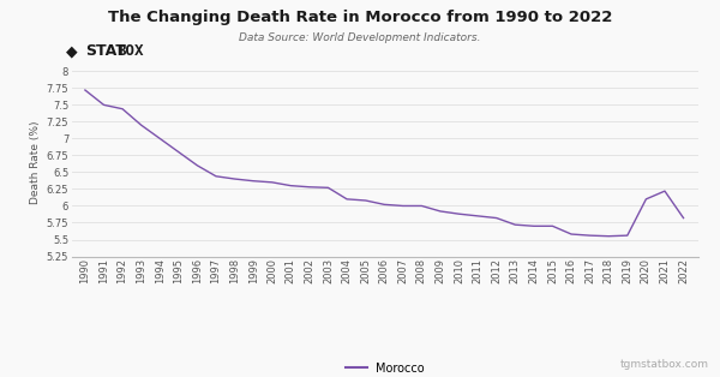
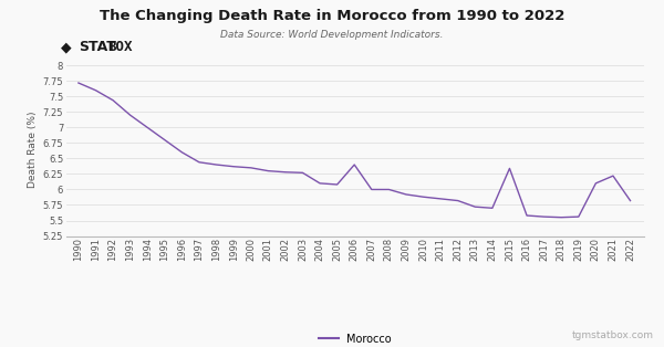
1991: 7.50 -> 7.60
2006: 6.02 -> 6.40
2015: 5.70 -> 6.34
